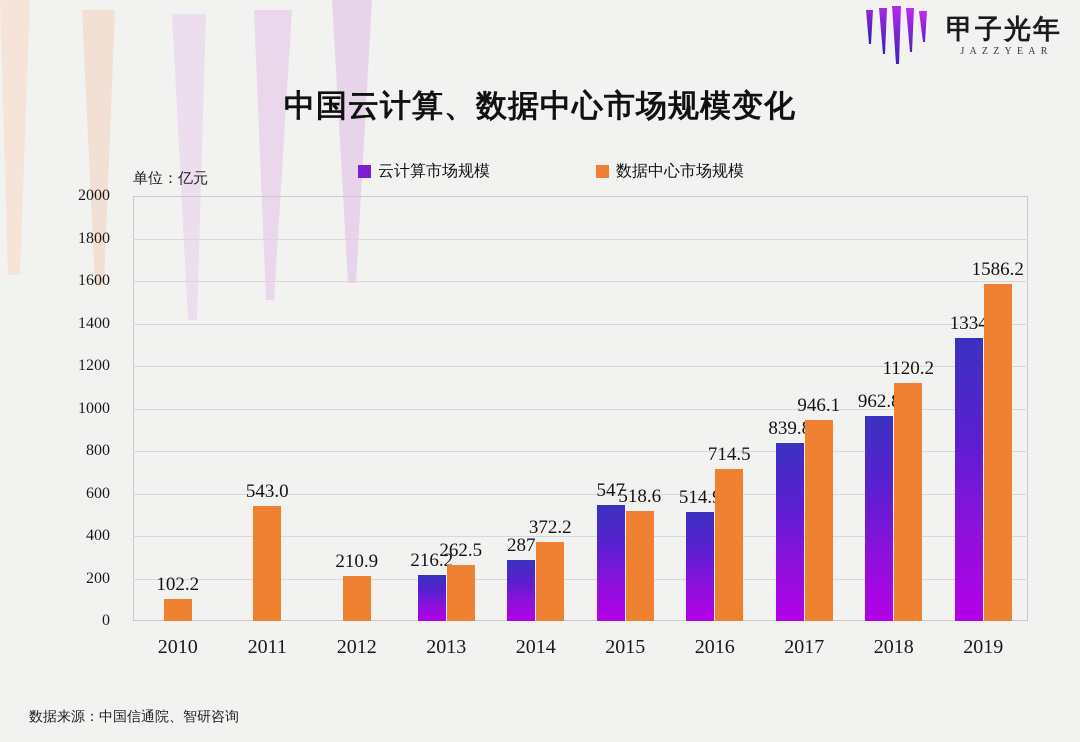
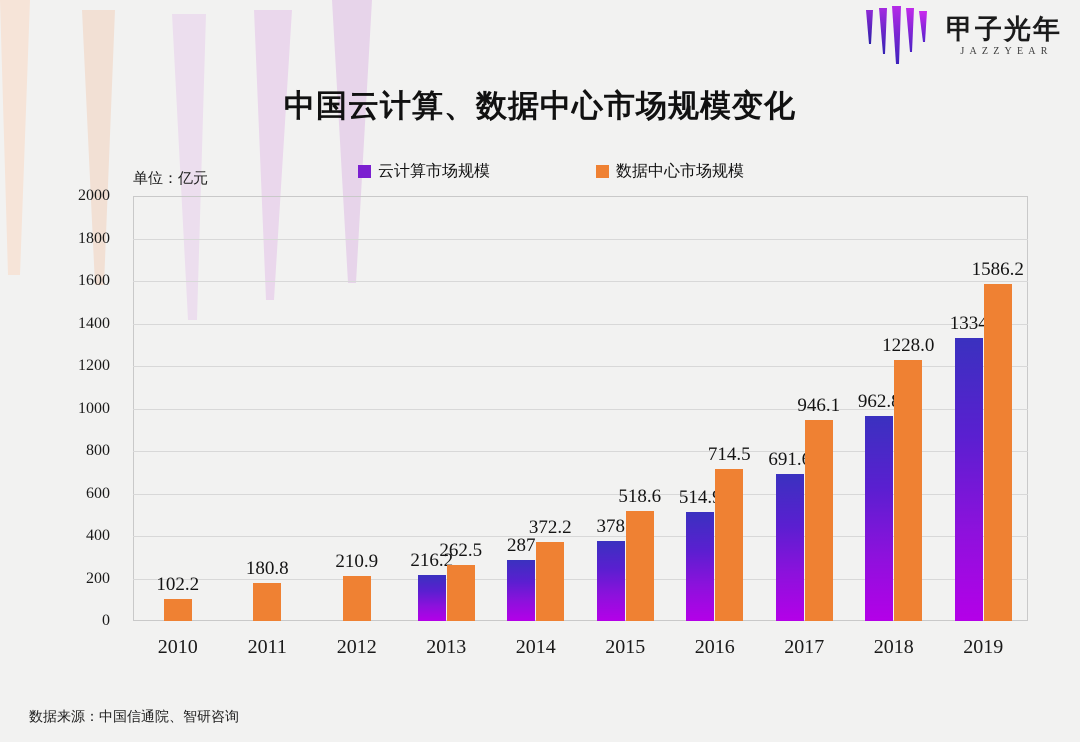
数据中心市场规模/2011: 543.0 -> 180.8
云计算市场规模/2015: 547 -> 378
云计算市场规模/2017: 839.8 -> 691.6
数据中心市场规模/2018: 1120.2 -> 1228.0
